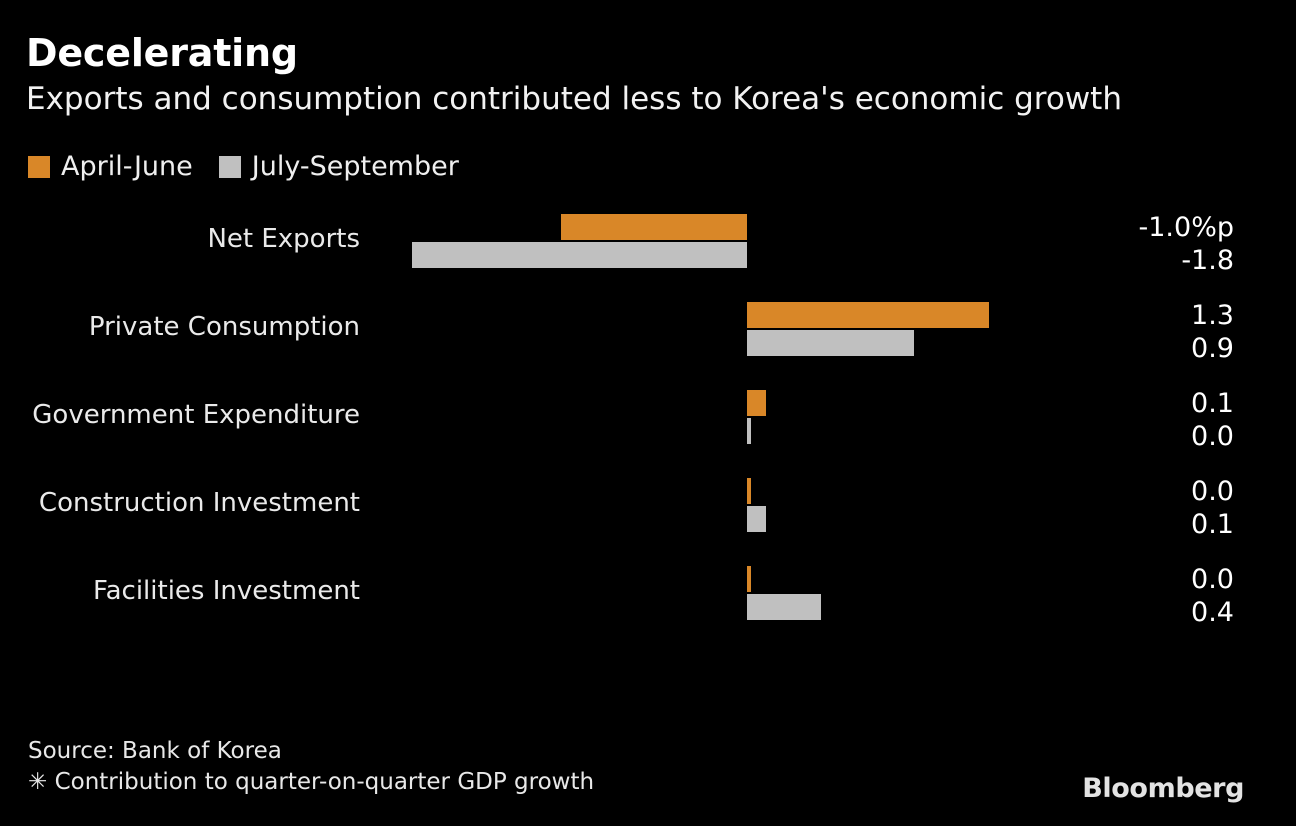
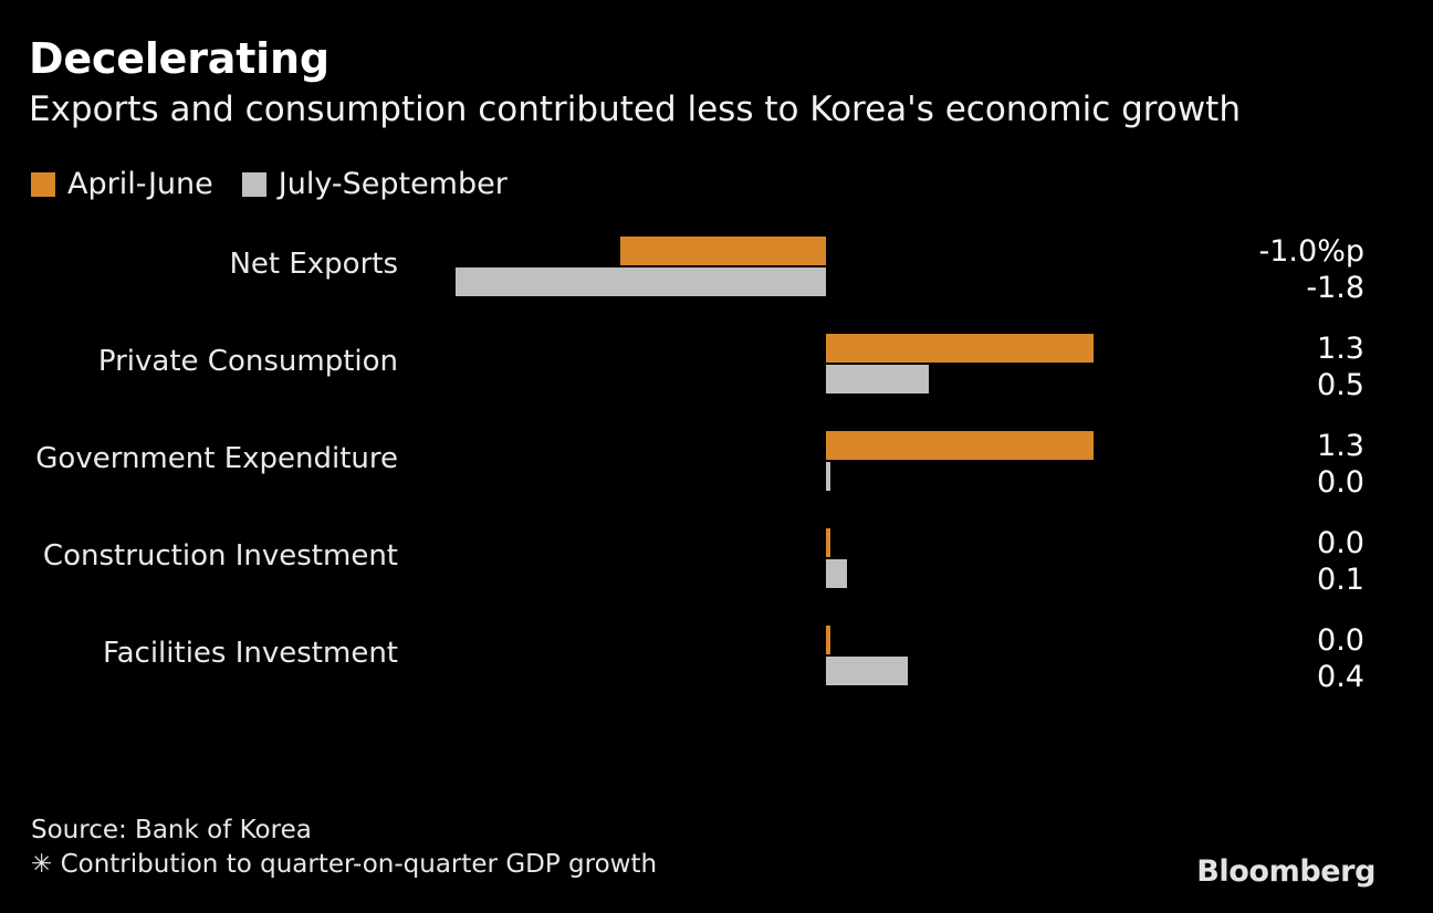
July-September/Private Consumption: 0.9 -> 0.5
April-June/Government Expenditure: 0.1 -> 1.3
